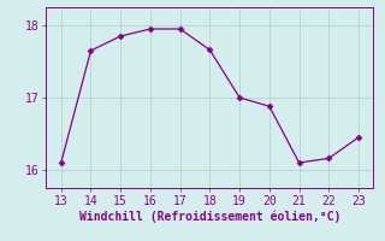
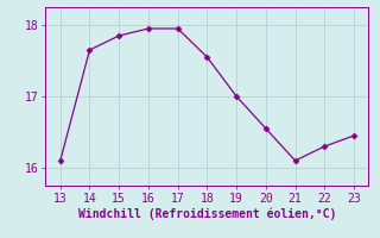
18: 17.66 -> 17.55
20: 16.88 -> 16.55
22: 16.16 -> 16.30
